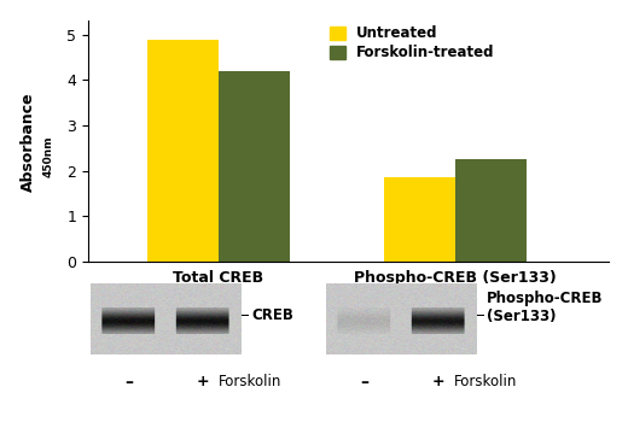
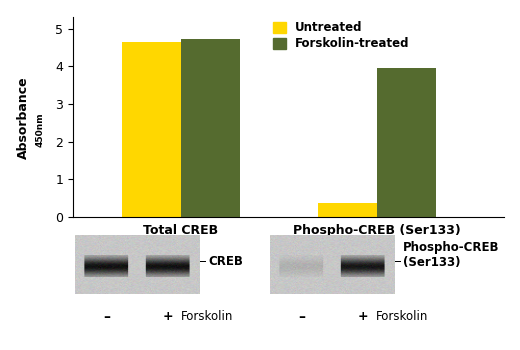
Untreated/Total CREB: 4.90 -> 4.65
Forskolin-treated/Total CREB: 4.20 -> 4.72
Untreated/Phospho-CREB (Ser133): 1.85 -> 0.38
Forskolin-treated/Phospho-CREB (Ser133): 2.25 -> 3.97
